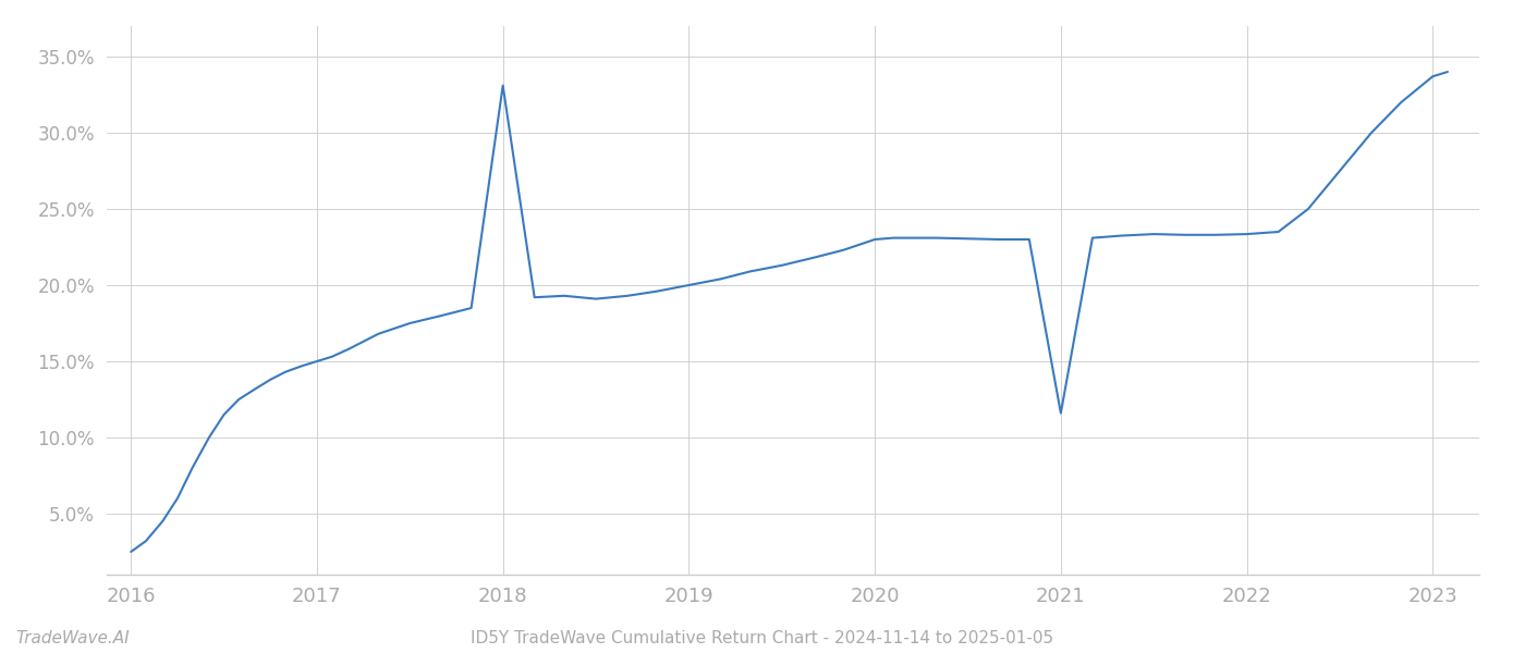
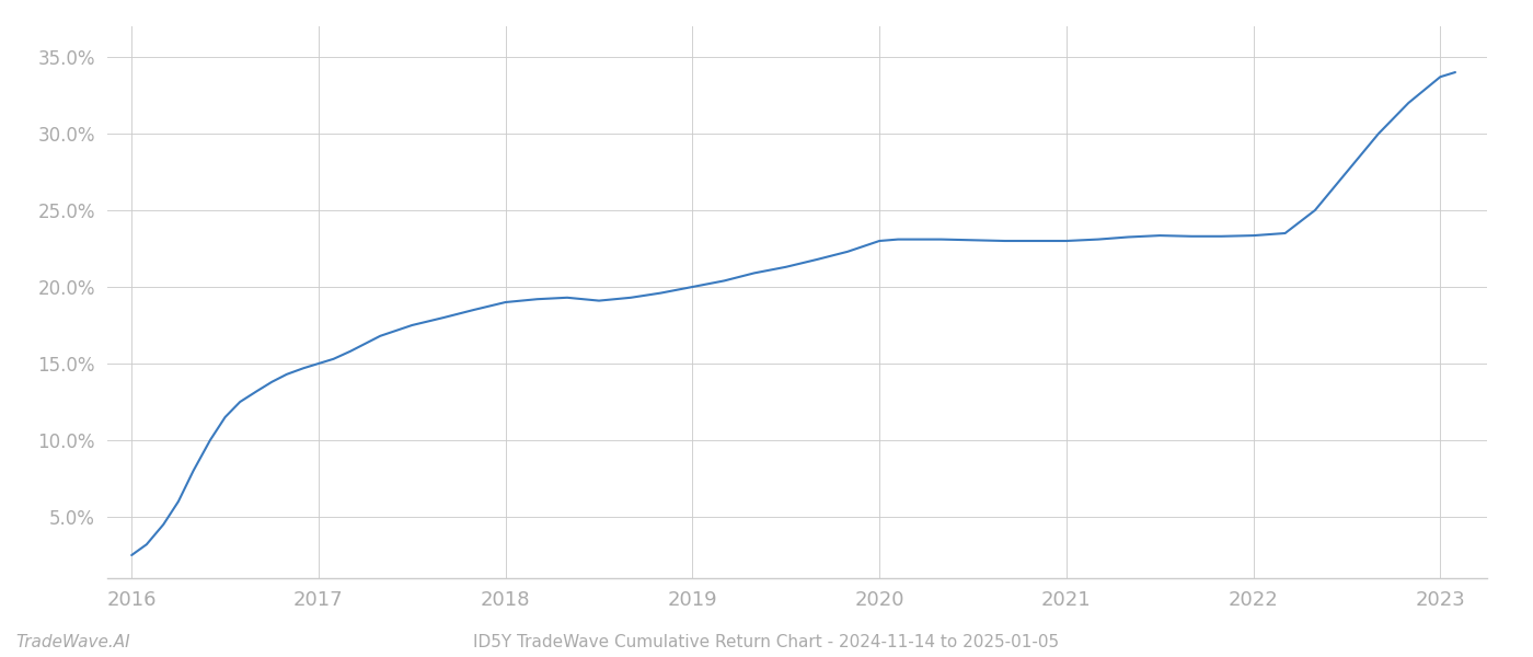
2018: 33.1% -> 19.0%
2021: 11.6% -> 23.0%
